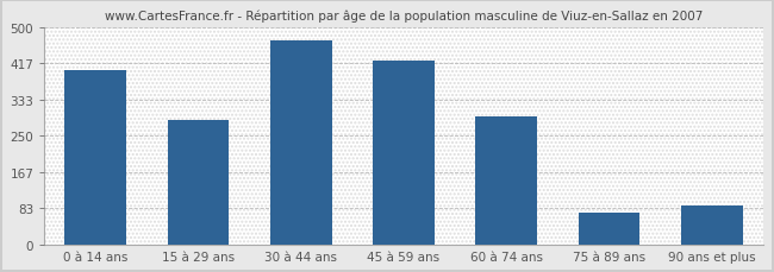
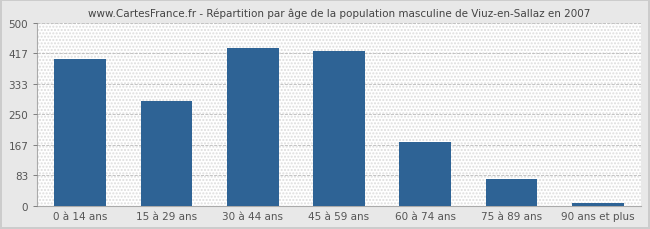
30 à 44 ans: 470 -> 432
60 à 74 ans: 295 -> 175
90 ans et plus: 90 -> 8
